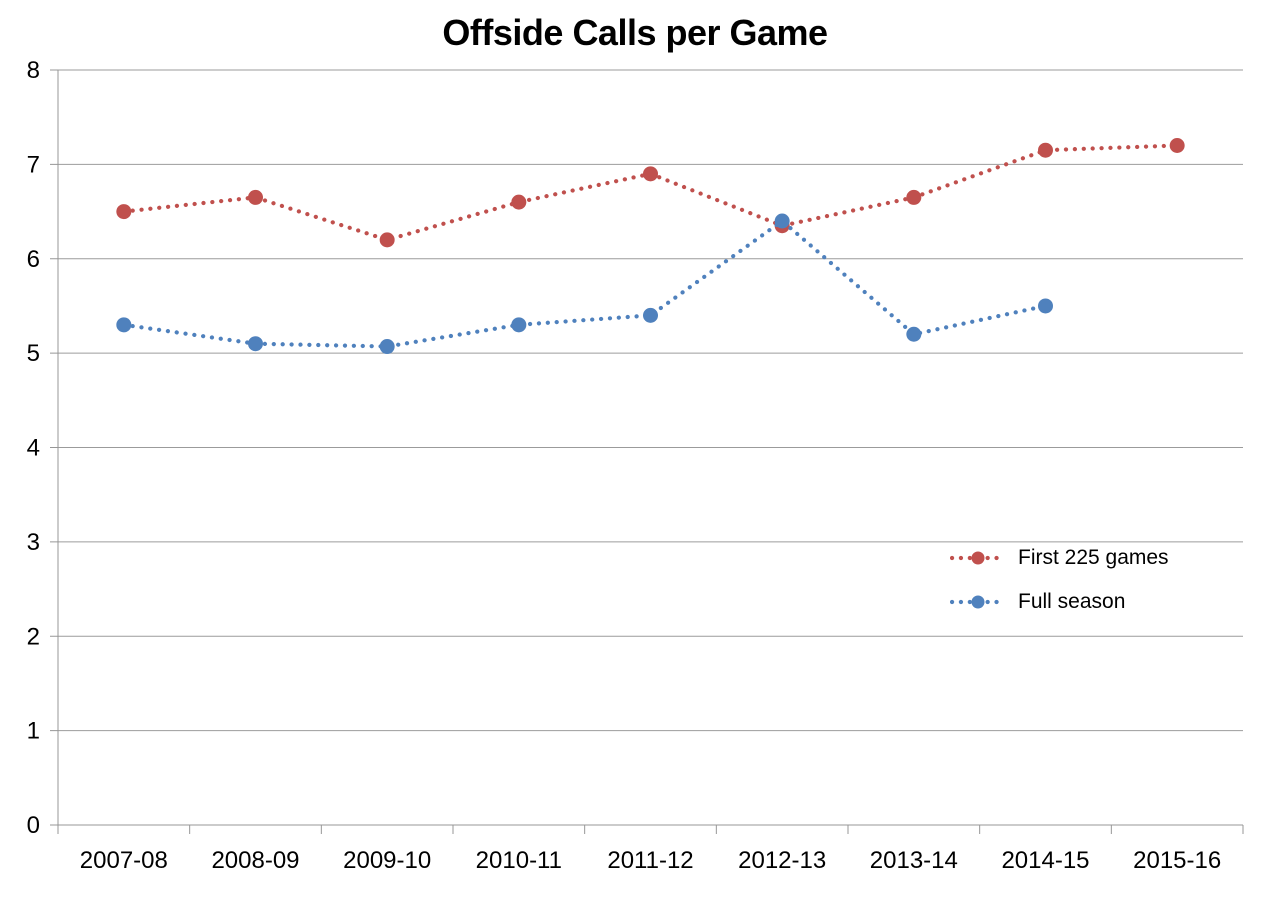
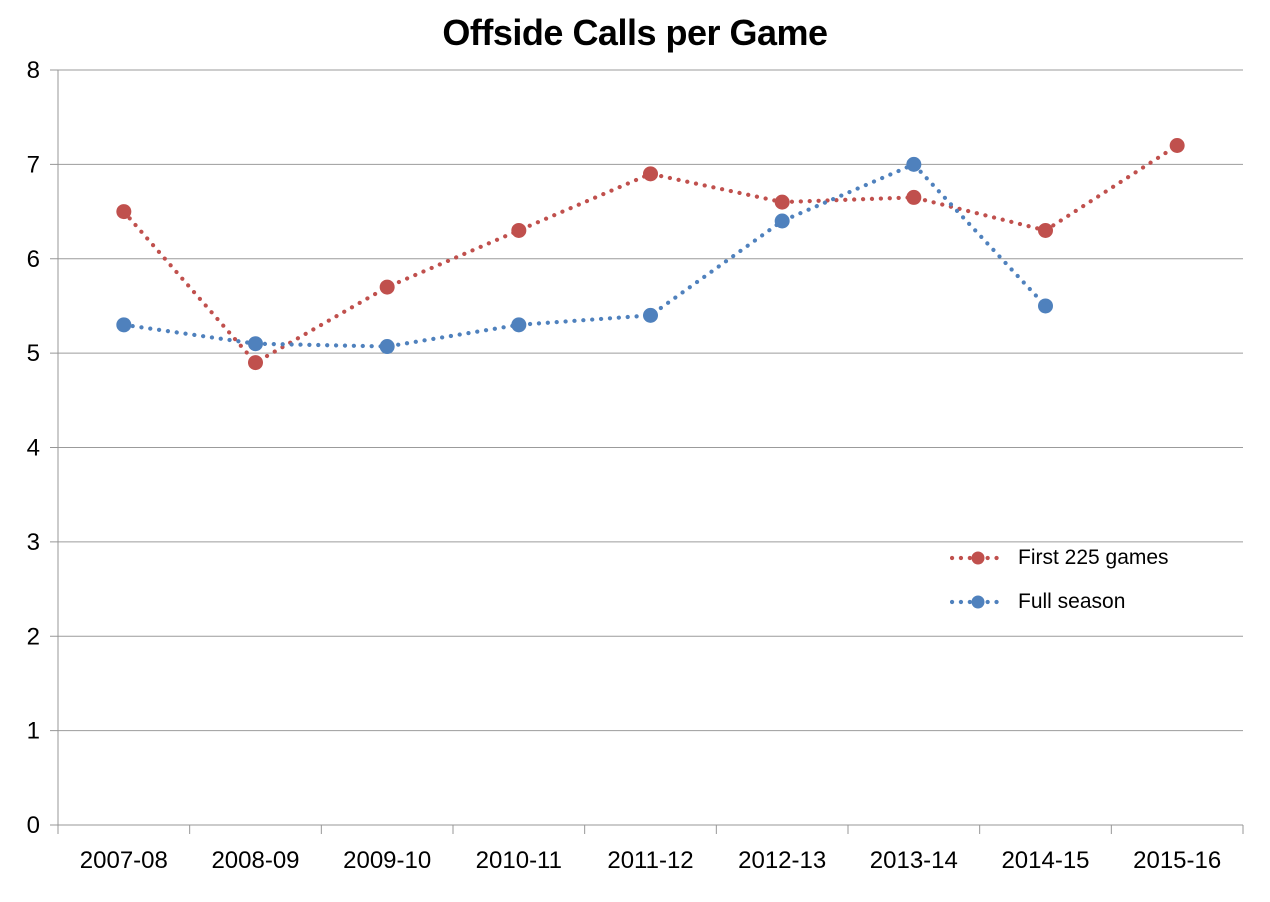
First 225 games/2008-09: 6.7 -> 4.9
First 225 games/2009-10: 6.2 -> 5.7
First 225 games/2010-11: 6.6 -> 6.3
First 225 games/2012-13: 6.3 -> 6.6
Full season/2013-14: 5.2 -> 7.0
First 225 games/2014-15: 7.2 -> 6.3
